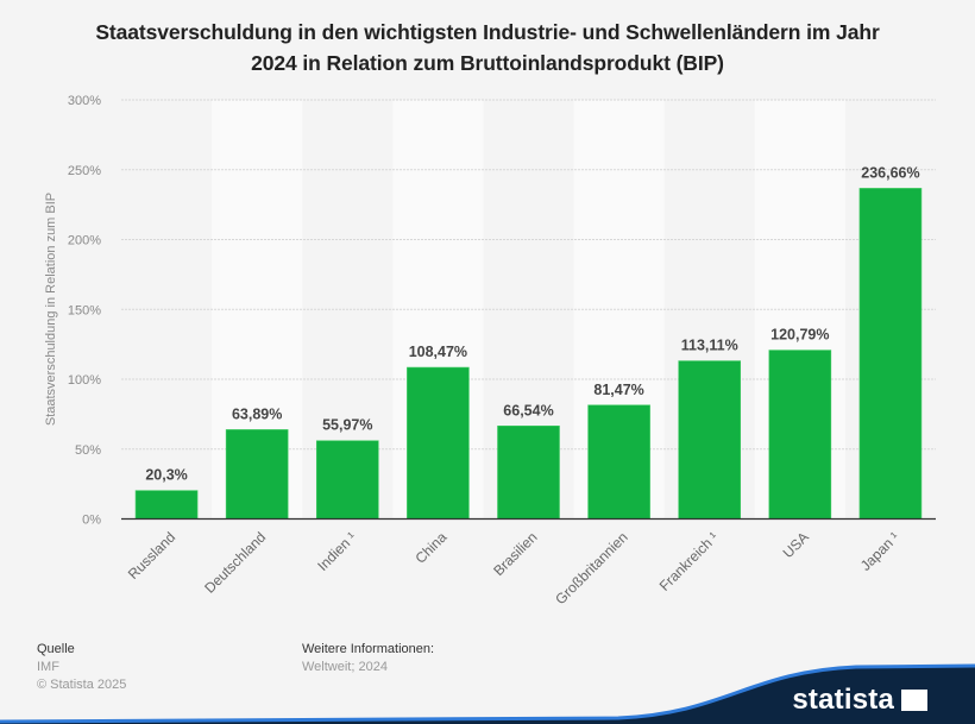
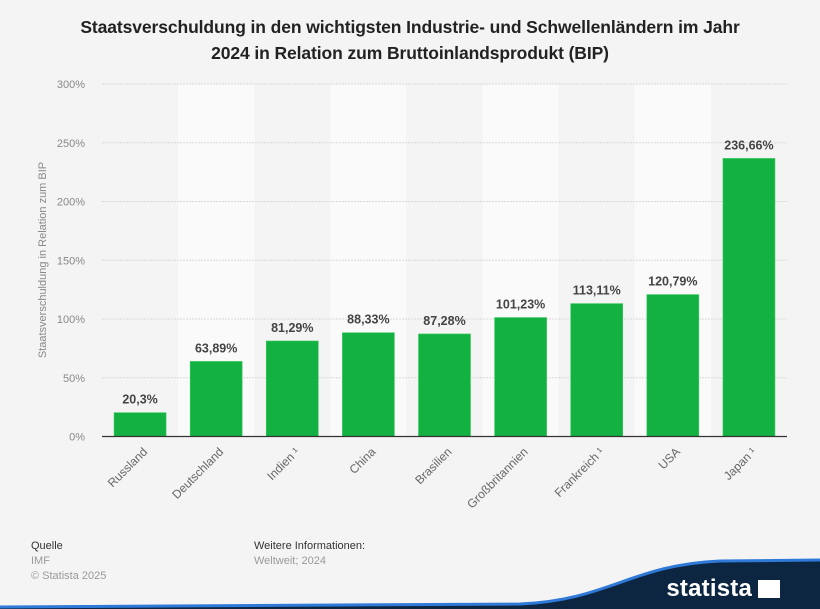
Indien ¹: 55,97% -> 81,29%
China: 108,47% -> 88,33%
Brasilien: 66,54% -> 87,28%
Großbritannien: 81,47% -> 101,23%
